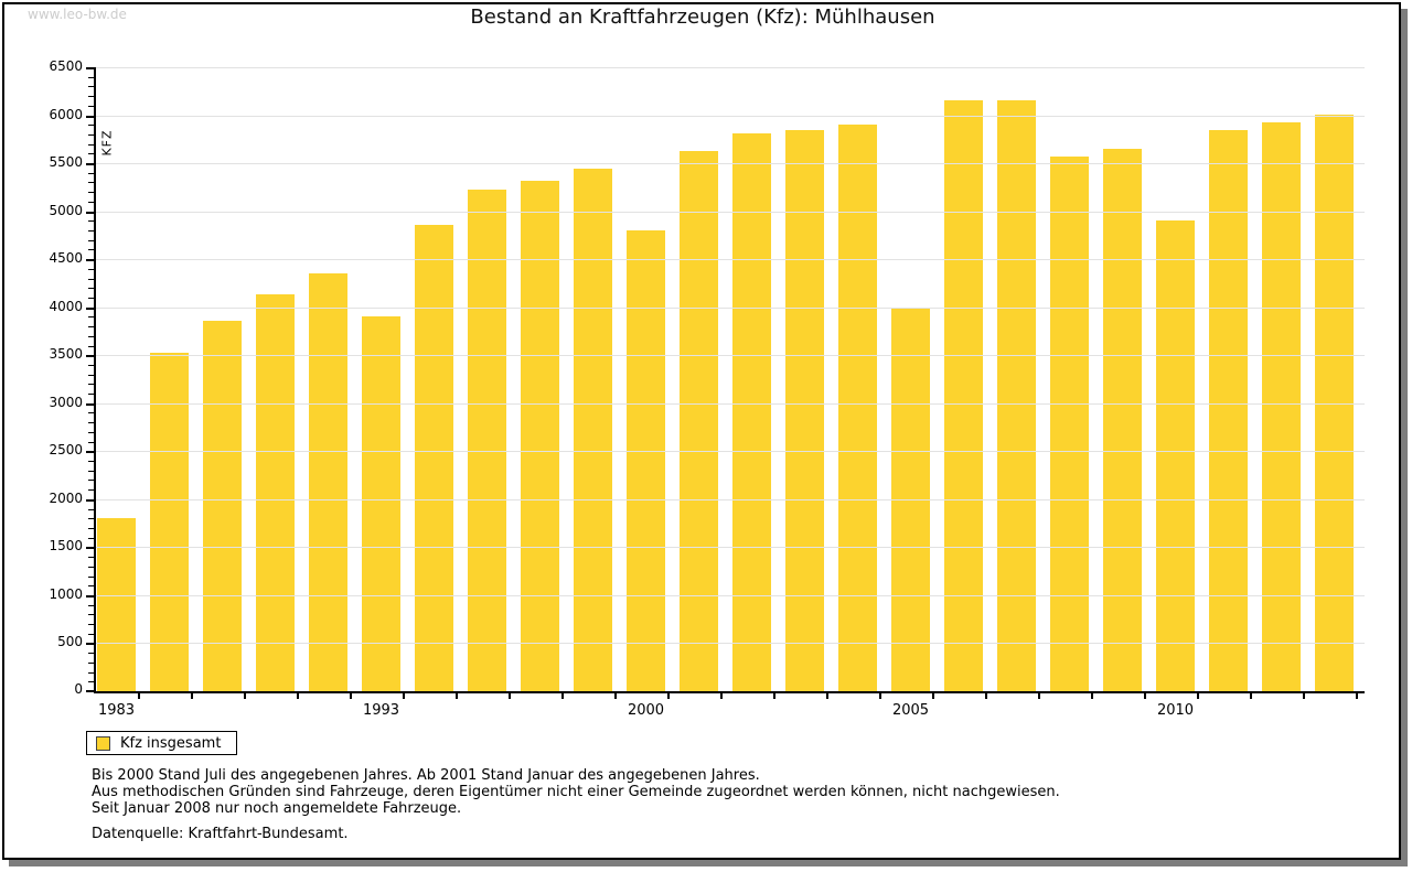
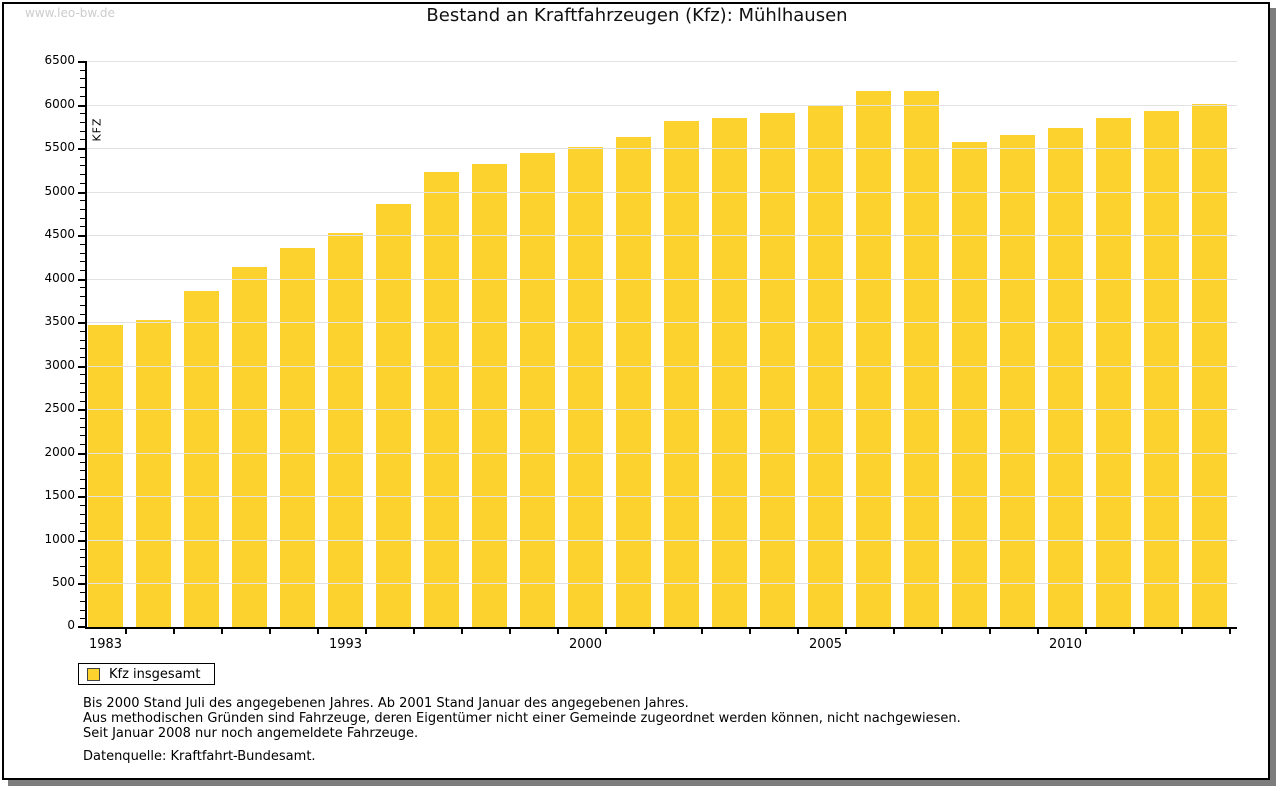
1983: 1800 -> 3500
1993: 3900 -> 4500
2000: 4800 -> 5500
2005: 4000 -> 6000
2010: 4900 -> 5700
